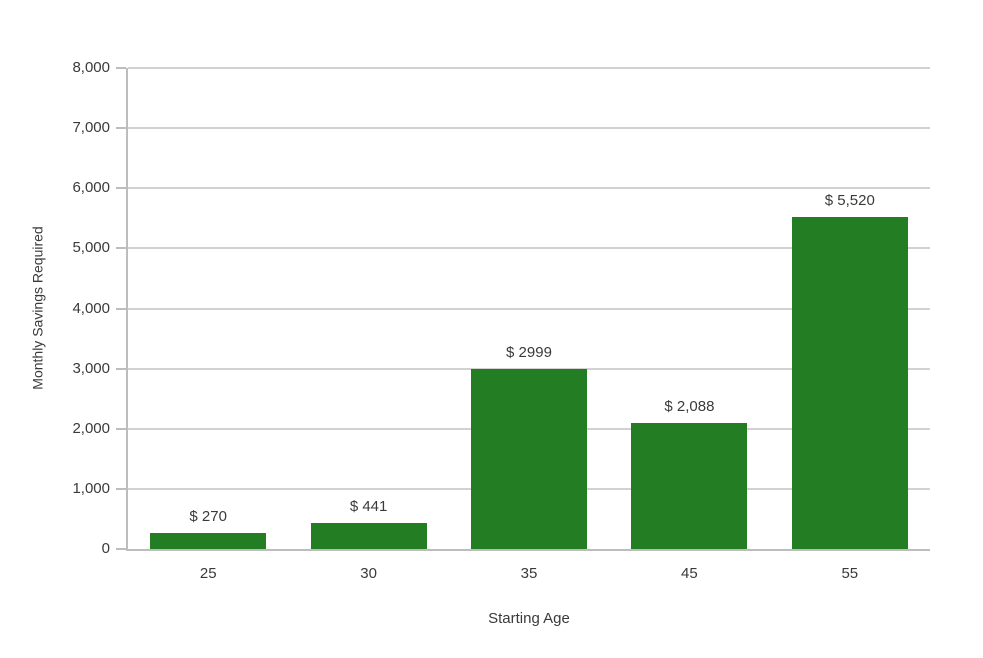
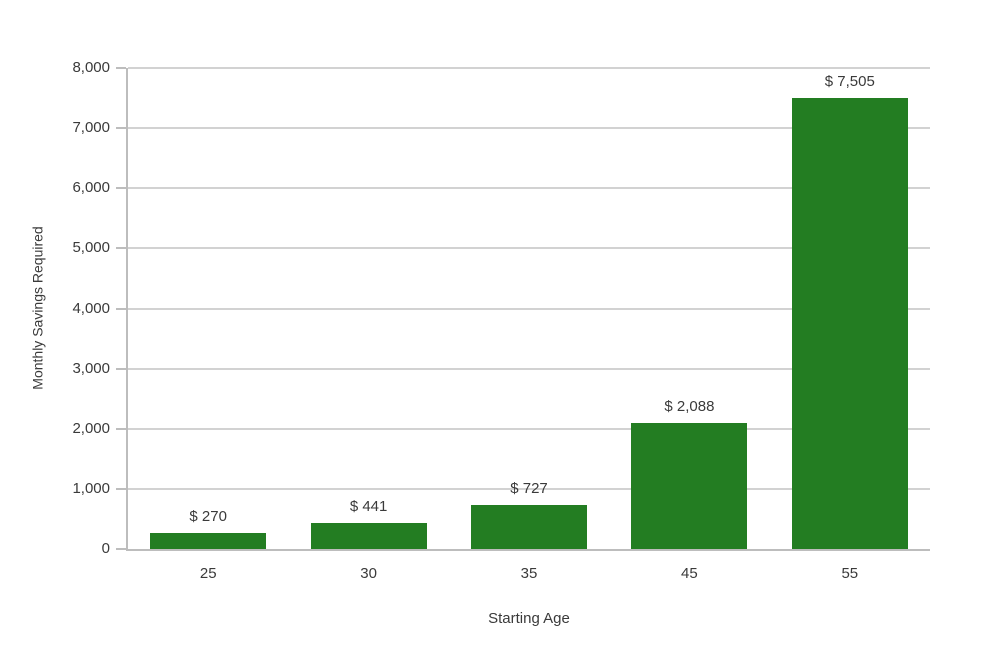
35: 2999 -> 727
55: 5,520 -> 7,505
